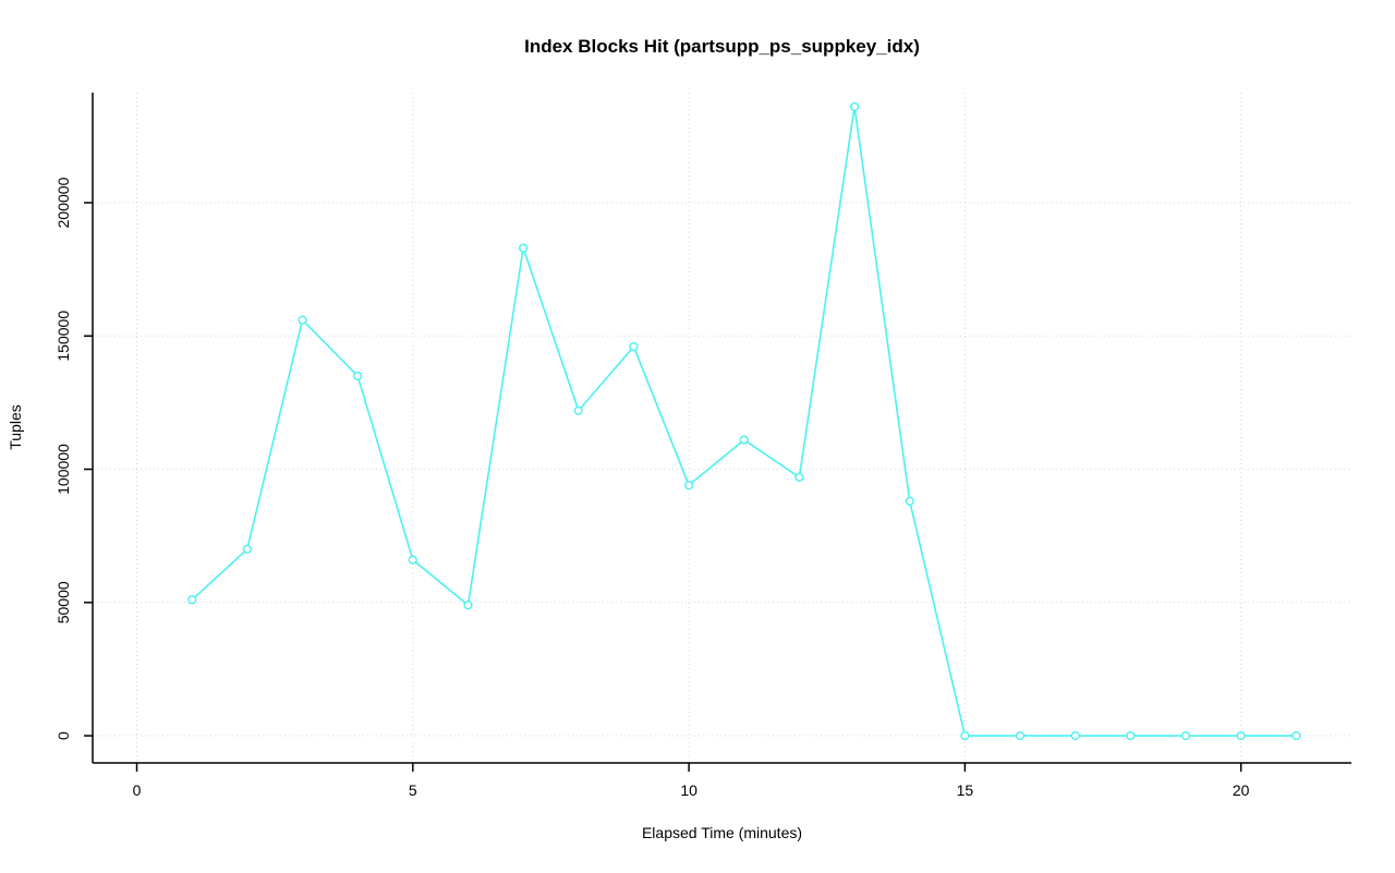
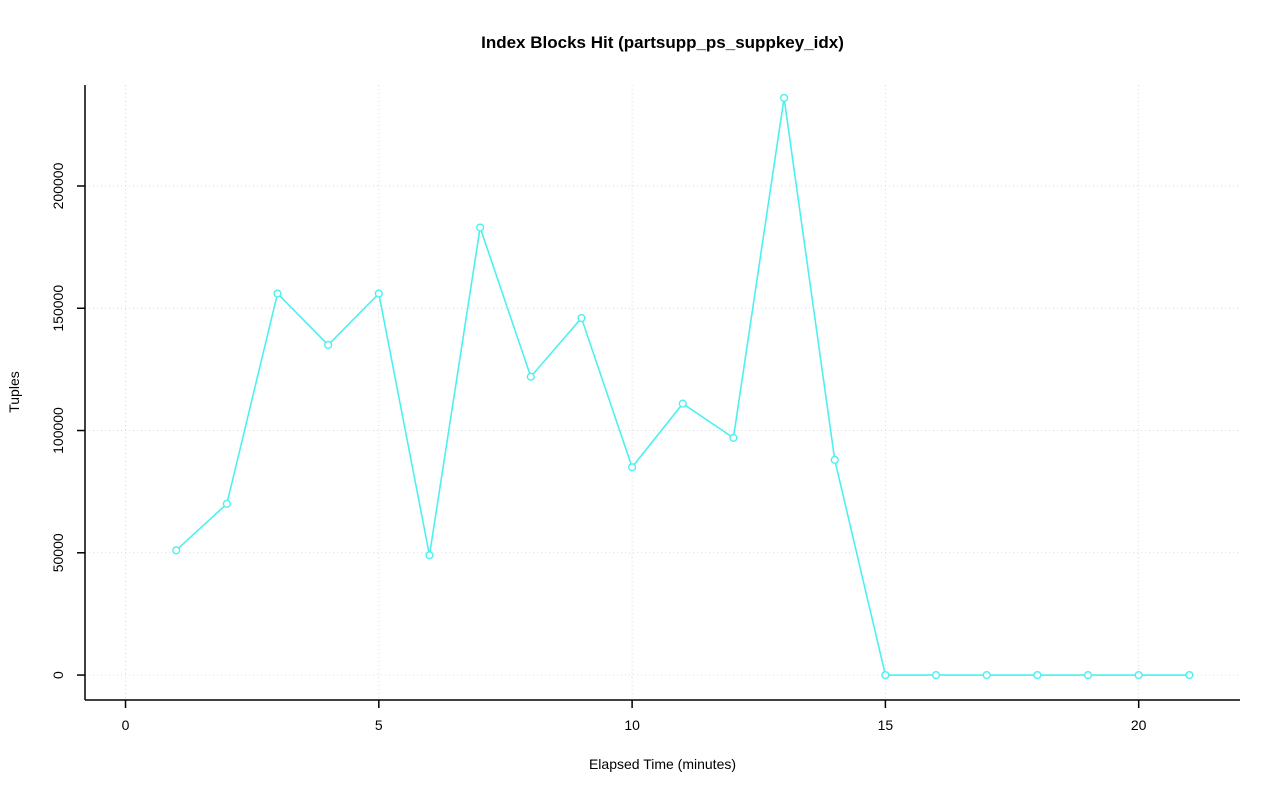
5: 66000 -> 156000
10: 94000 -> 85000
